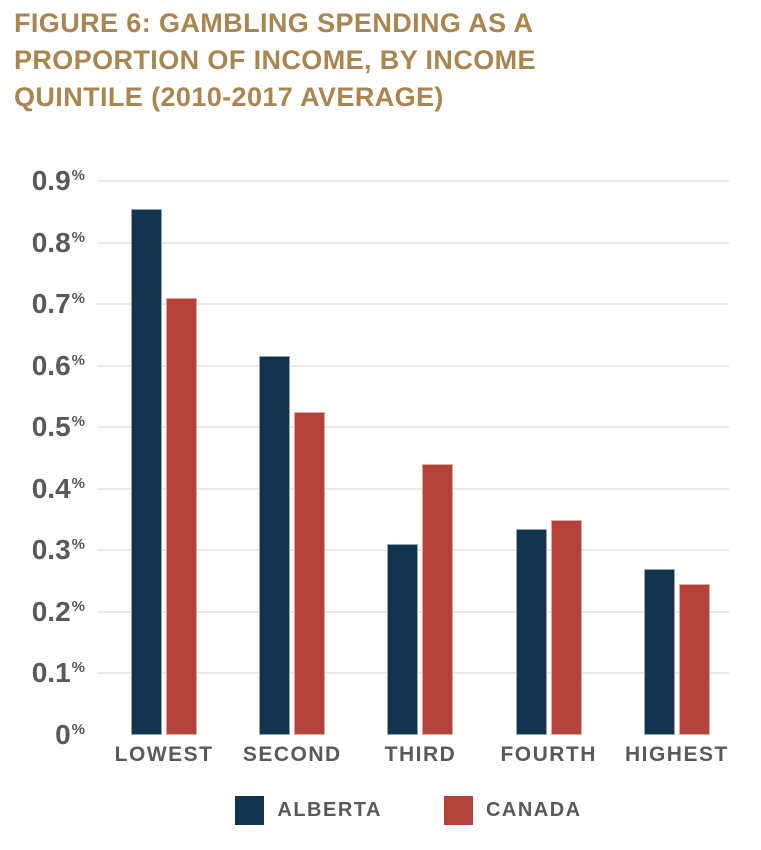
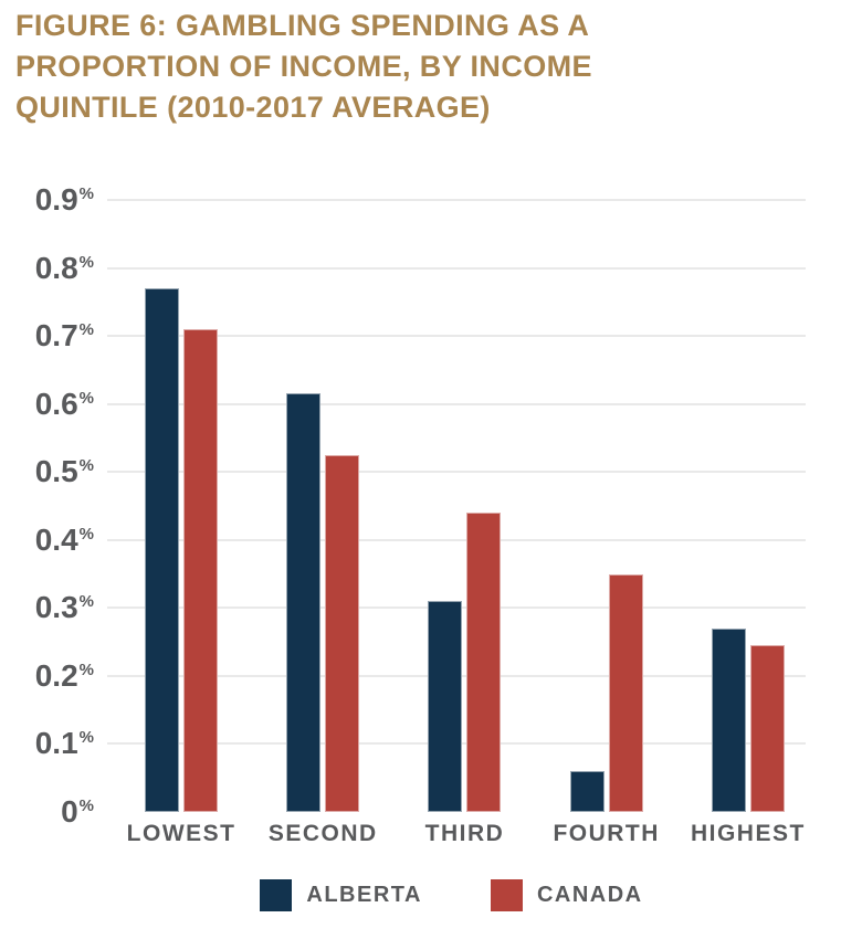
ALBERTA/LOWEST: 0.85 -> 0.77
ALBERTA/FOURTH: 0.34 -> 0.06
